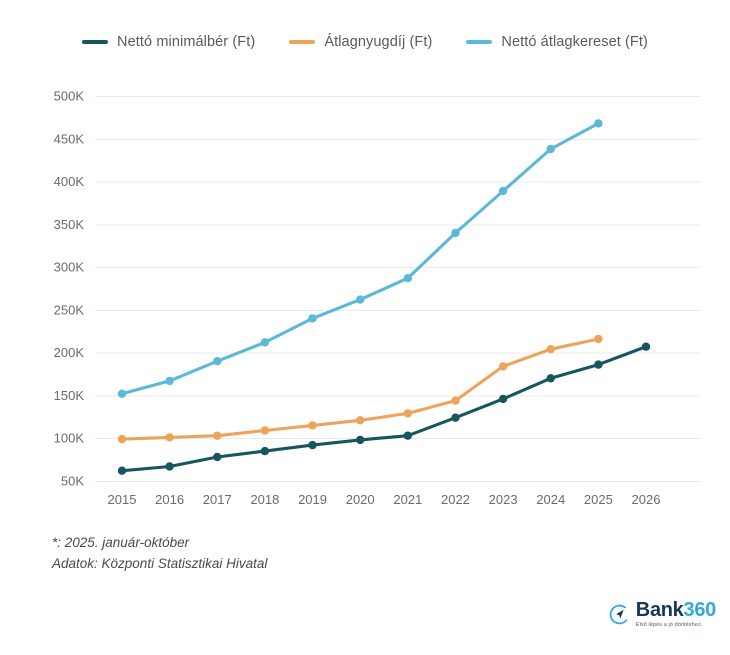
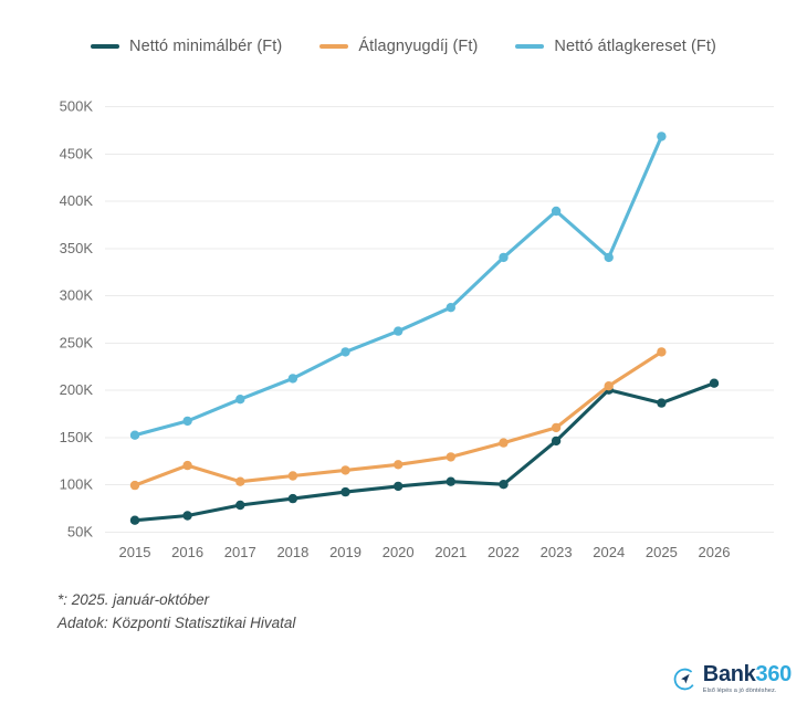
Átlagnyugdíj (Ft)/2016: 100K -> 120K
Nettó minimálbér (Ft)/2022: 120K -> 100K
Átlagnyugdíj (Ft)/2023: 180K -> 160K
Nettó minimálbér (Ft)/2024: 170K -> 200K
Nettó átlagkereset (Ft)/2024: 440K -> 340K
Átlagnyugdíj (Ft)/2025: 220K -> 240K
